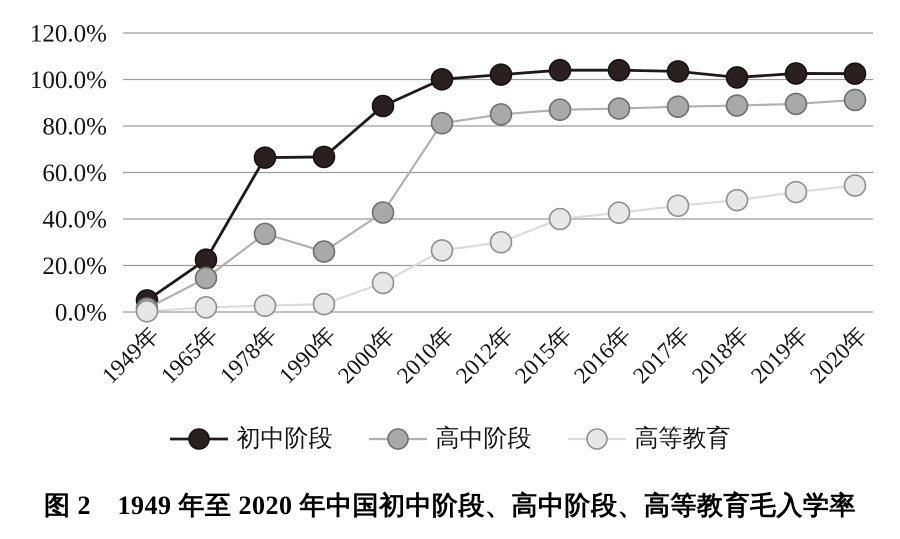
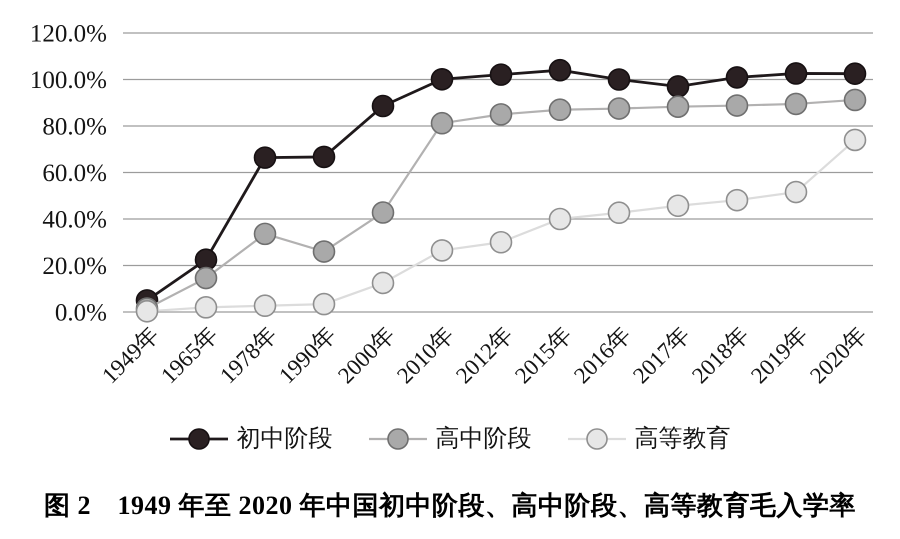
初中阶段/2016年: 104% -> 100%
初中阶段/2017年: 104% -> 97%
高等教育/2020年: 54% -> 74%
